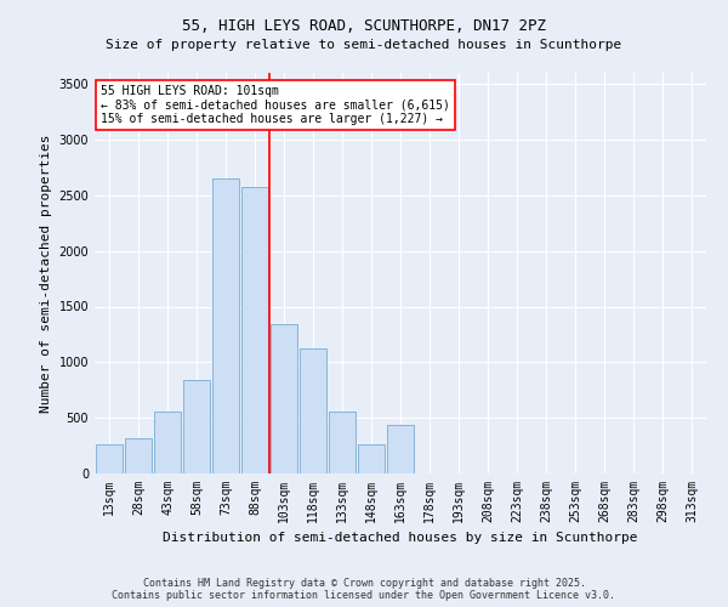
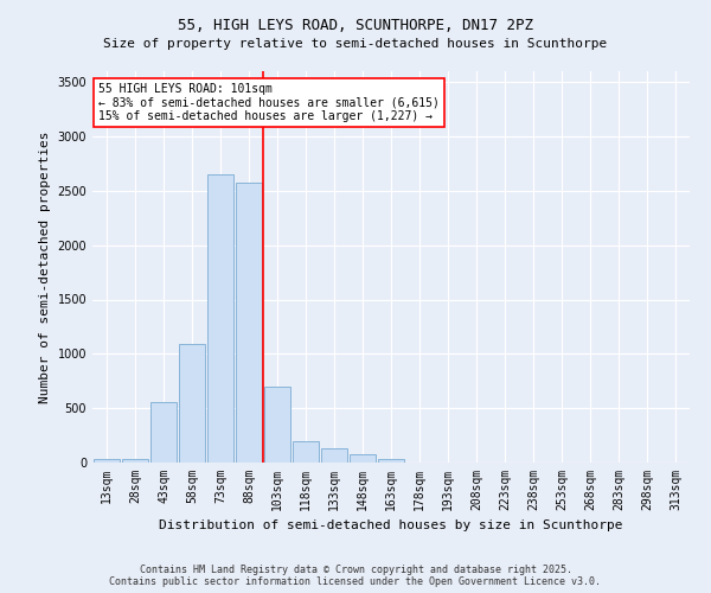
13sqm: 260 -> 30
28sqm: 320 -> 30
58sqm: 840 -> 1090
103sqm: 1340 -> 700
118sqm: 1120 -> 200
133sqm: 560 -> 130
148sqm: 260 -> 80
163sqm: 440 -> 30
